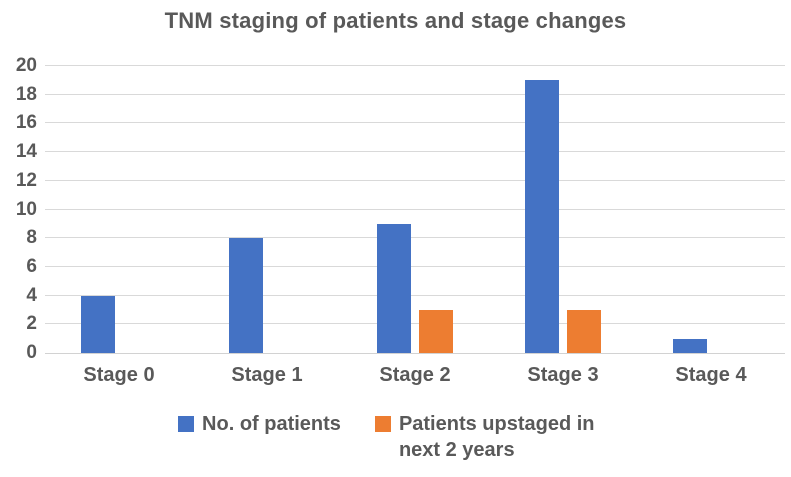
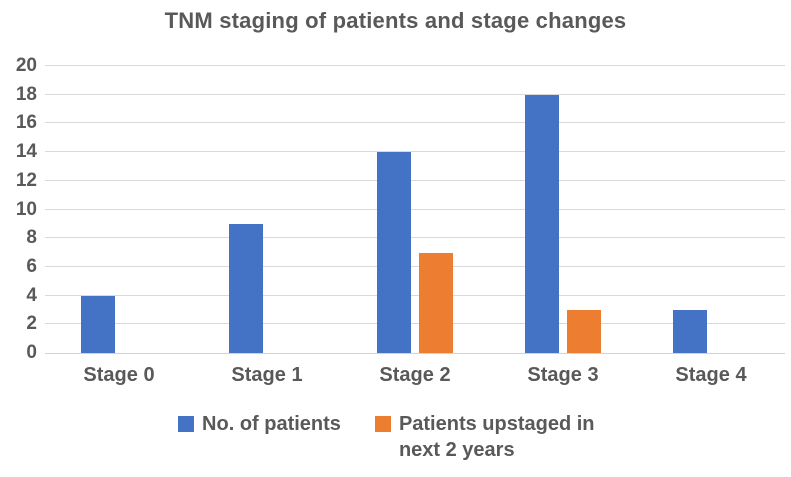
No. of patients/Stage 1: 8 -> 9
No. of patients/Stage 2: 9 -> 14
Patients upstaged in next 2 years/Stage 2: 3 -> 7
No. of patients/Stage 3: 19 -> 18
No. of patients/Stage 4: 1 -> 3
